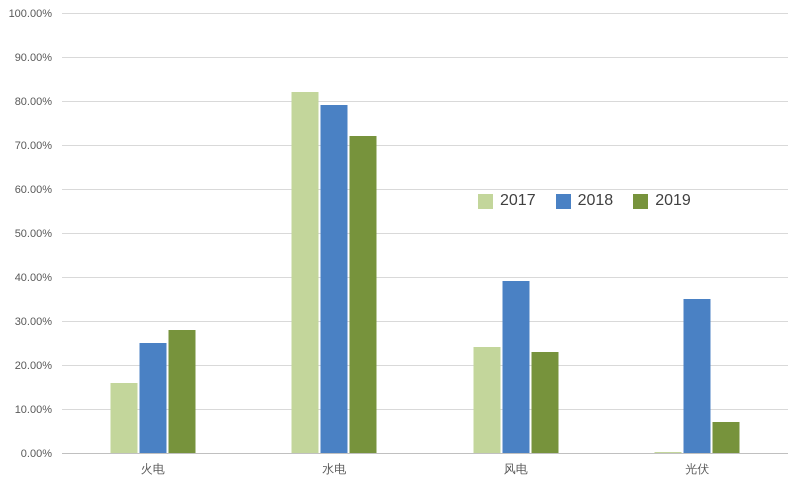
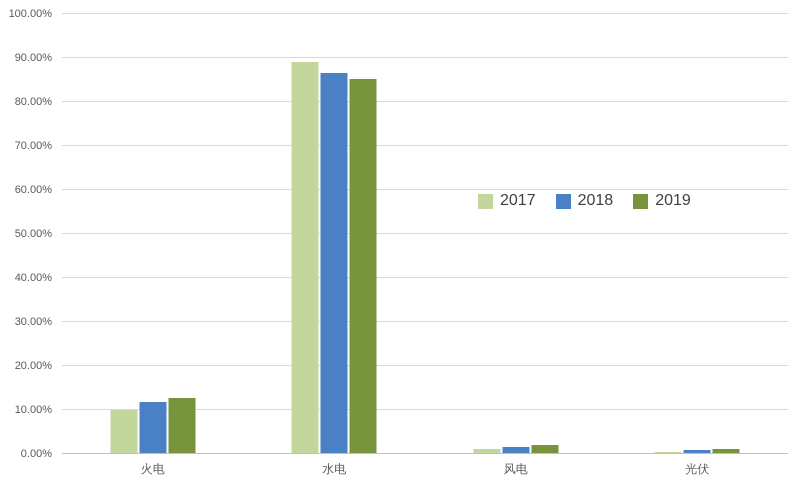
2017/火电: 16% -> 10%
2018/火电: 25% -> 12%
2019/火电: 28% -> 12%
2017/水电: 82% -> 89%
2018/水电: 79% -> 86%
2019/水电: 72% -> 85%
2017/风电: 24% -> 1%
2018/风电: 39% -> 1%
2019/风电: 23% -> 2%
2018/光伏: 35% -> 1%
2019/光伏: 7% -> 1%
